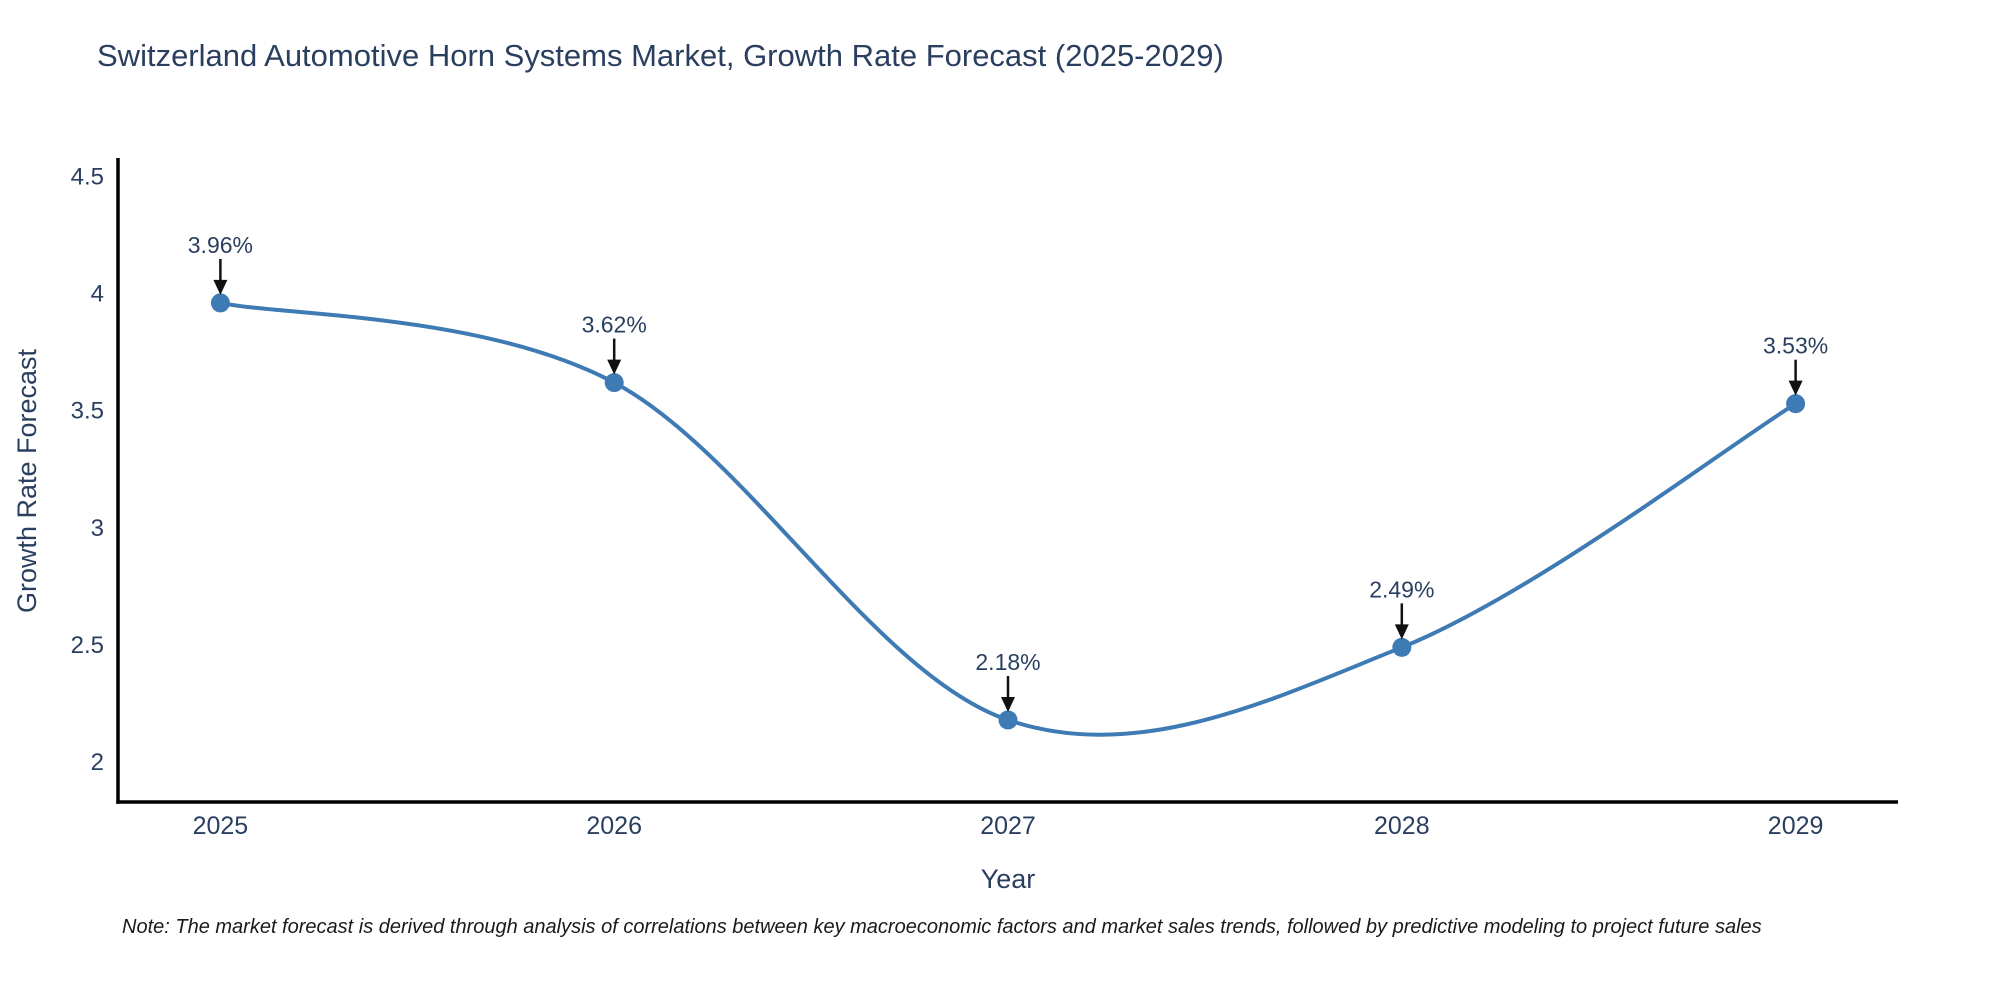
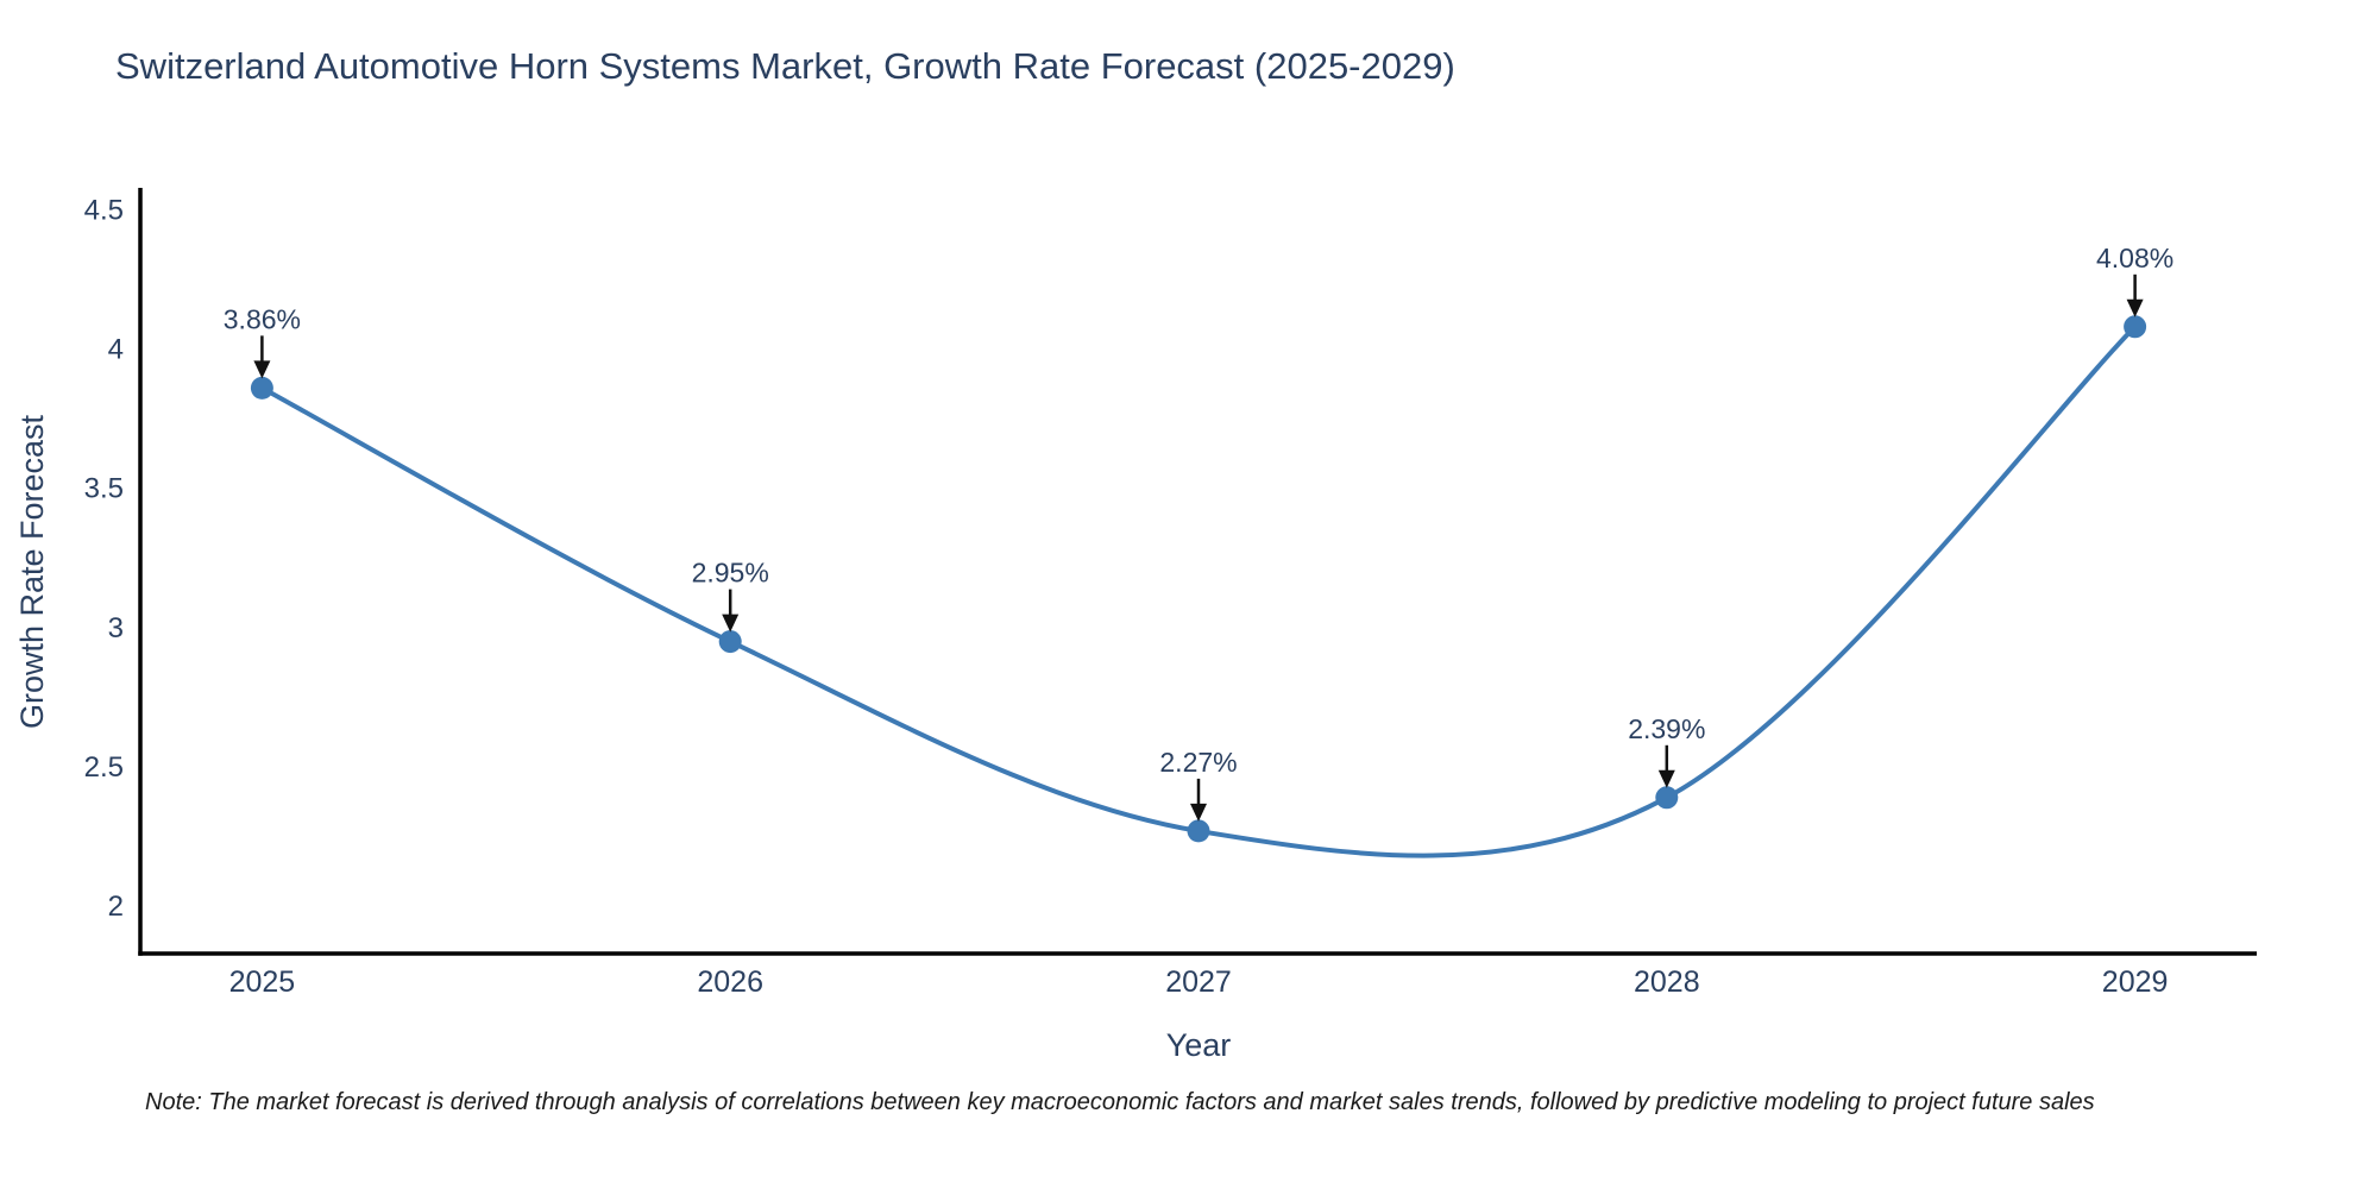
2025: 3.96% -> 3.86%
2026: 3.62% -> 2.95%
2027: 2.18% -> 2.27%
2028: 2.49% -> 2.39%
2029: 3.53% -> 4.08%
